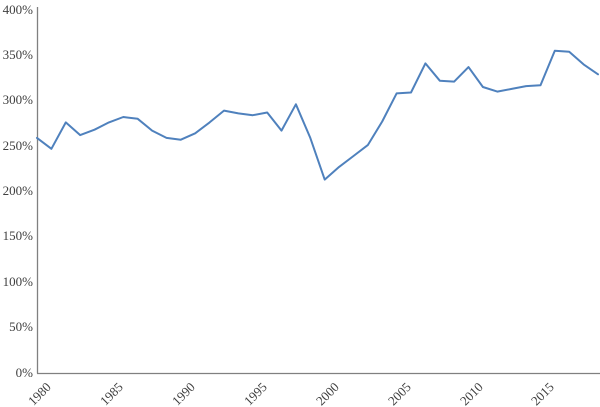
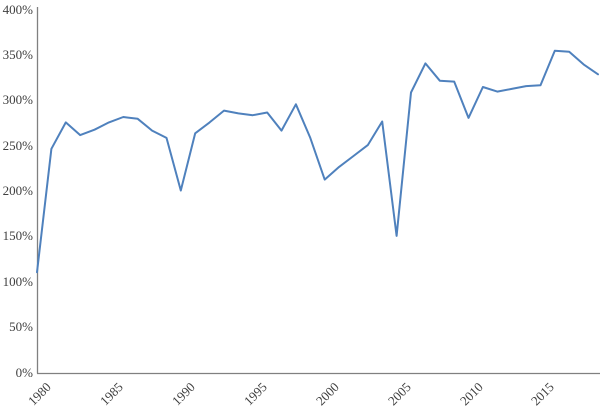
1980: 260% -> 110%
1990: 260% -> 200%
2005: 310% -> 150%
2010: 340% -> 280%
